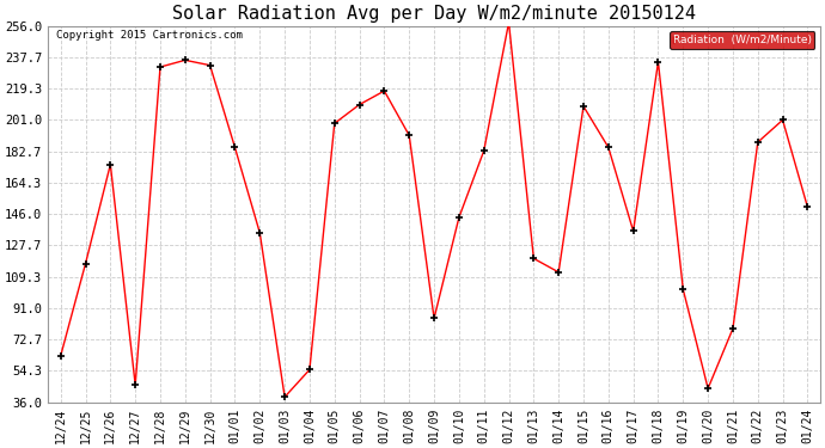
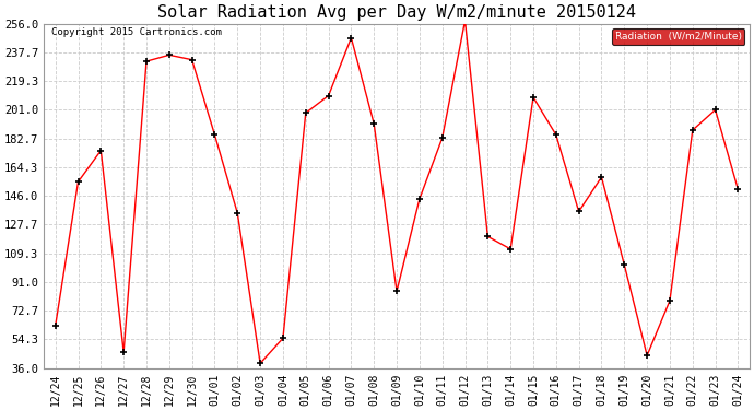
12/25: 117 -> 155
01/07: 218 -> 247
01/18: 235 -> 158
